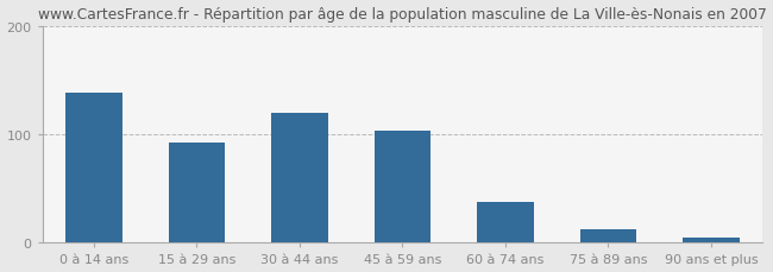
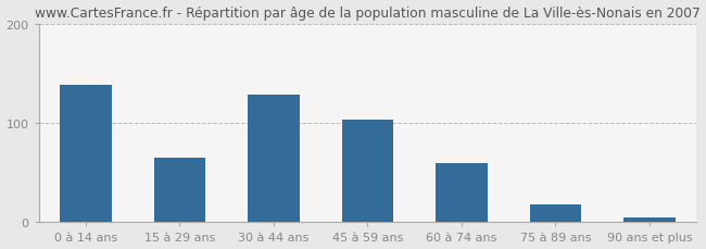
15 à 29 ans: 92 -> 65
30 à 44 ans: 120 -> 128
60 à 74 ans: 38 -> 60
75 à 89 ans: 12 -> 18
